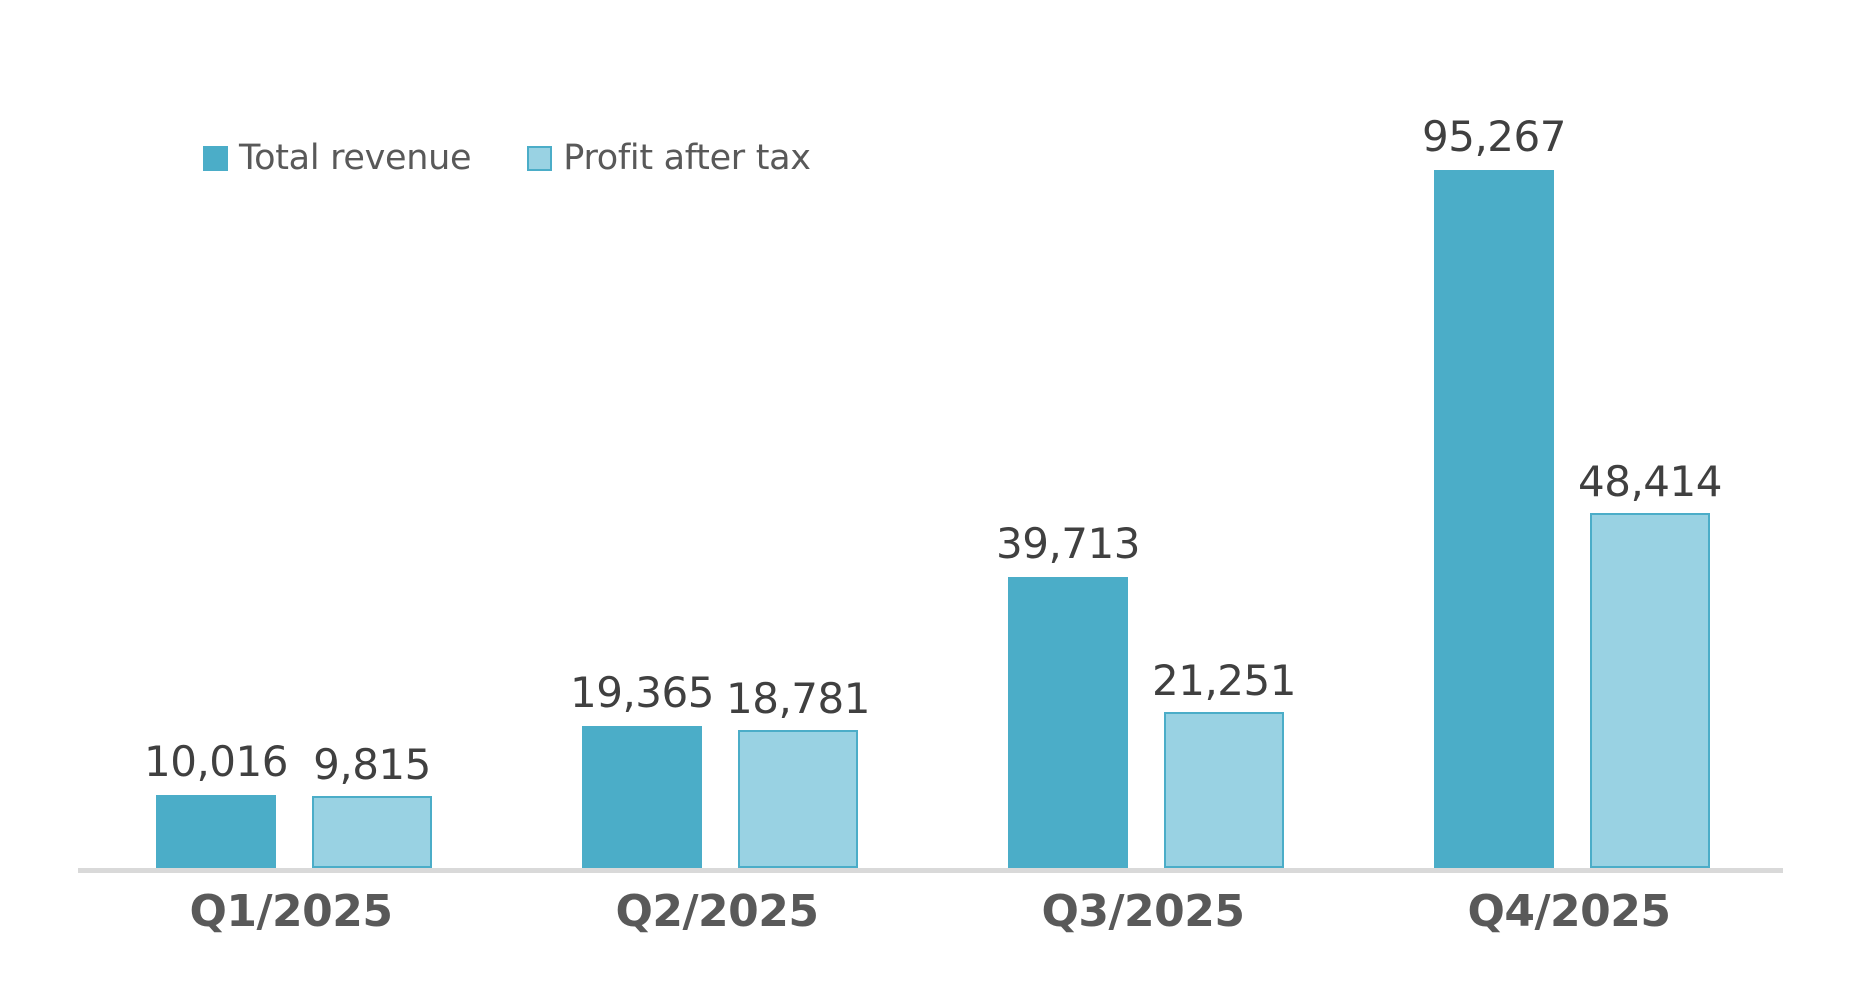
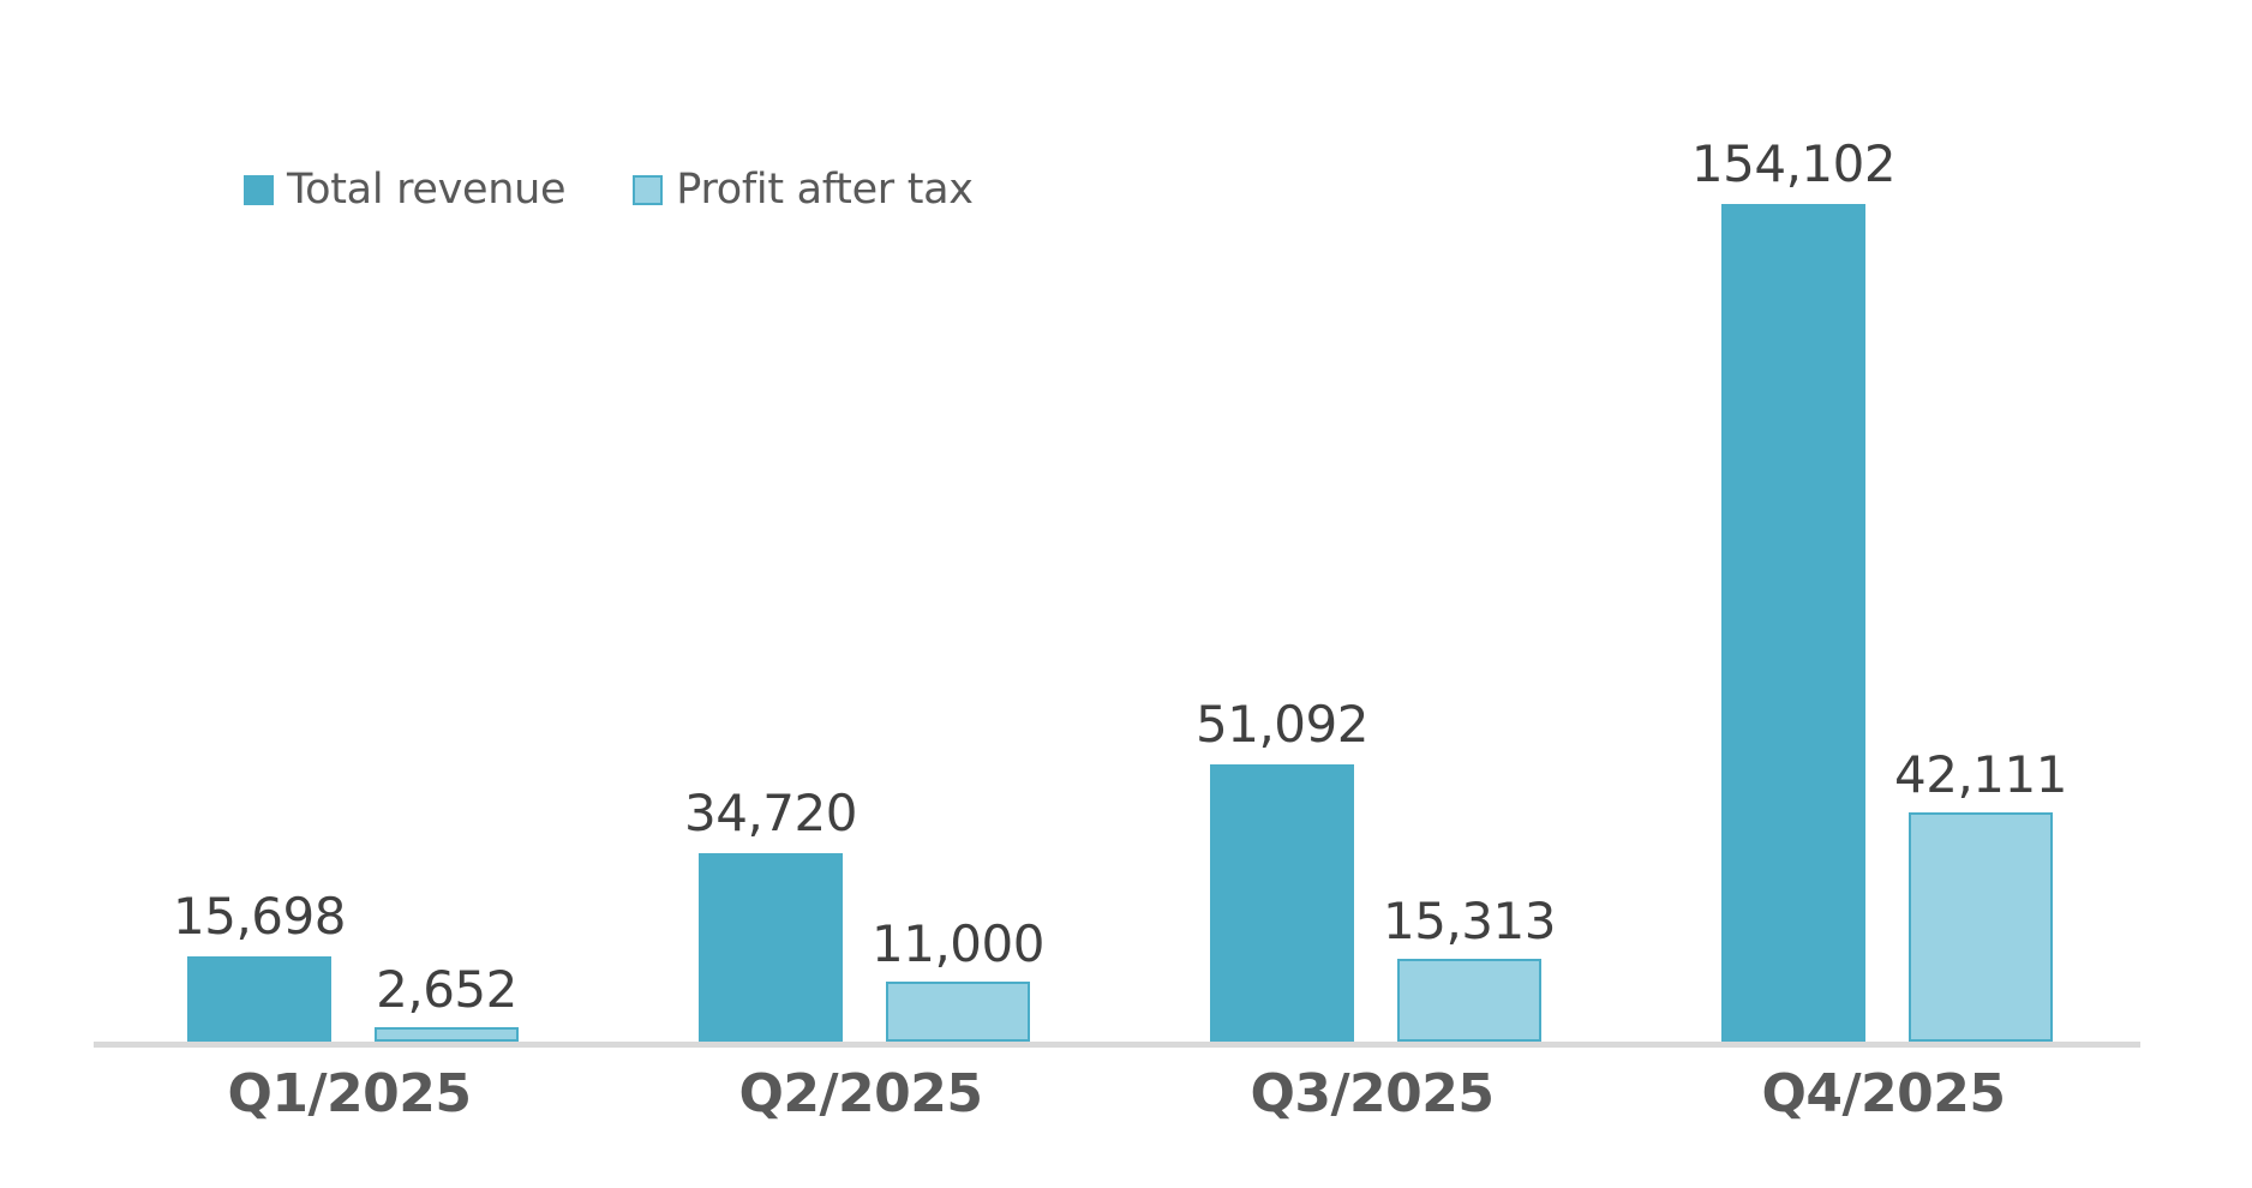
Total revenue/Q1/2025: 10,016 -> 15,698
Profit after tax/Q1/2025: 9,815 -> 2,652
Total revenue/Q2/2025: 19,365 -> 34,720
Profit after tax/Q2/2025: 18,781 -> 11,000
Total revenue/Q3/2025: 39,713 -> 51,092
Profit after tax/Q3/2025: 21,251 -> 15,313
Total revenue/Q4/2025: 95,267 -> 154,102
Profit after tax/Q4/2025: 48,414 -> 42,111
